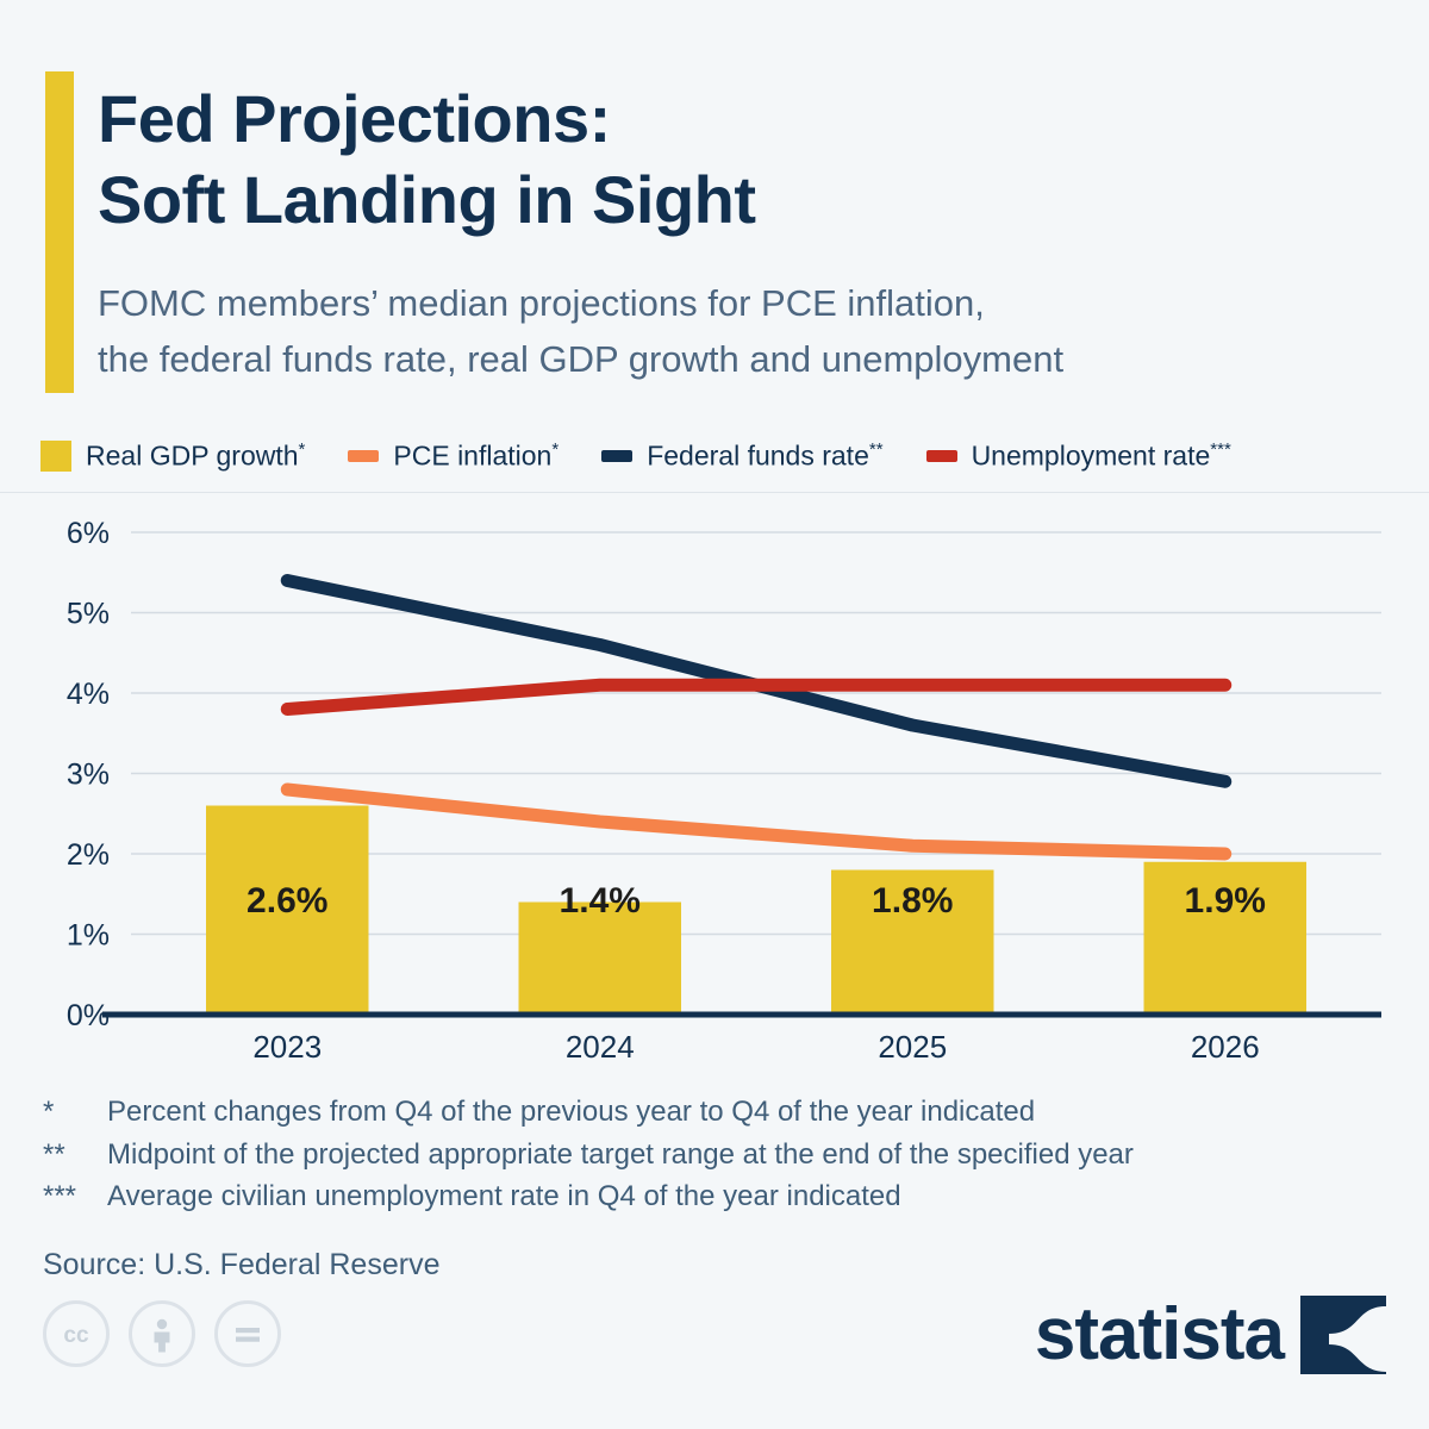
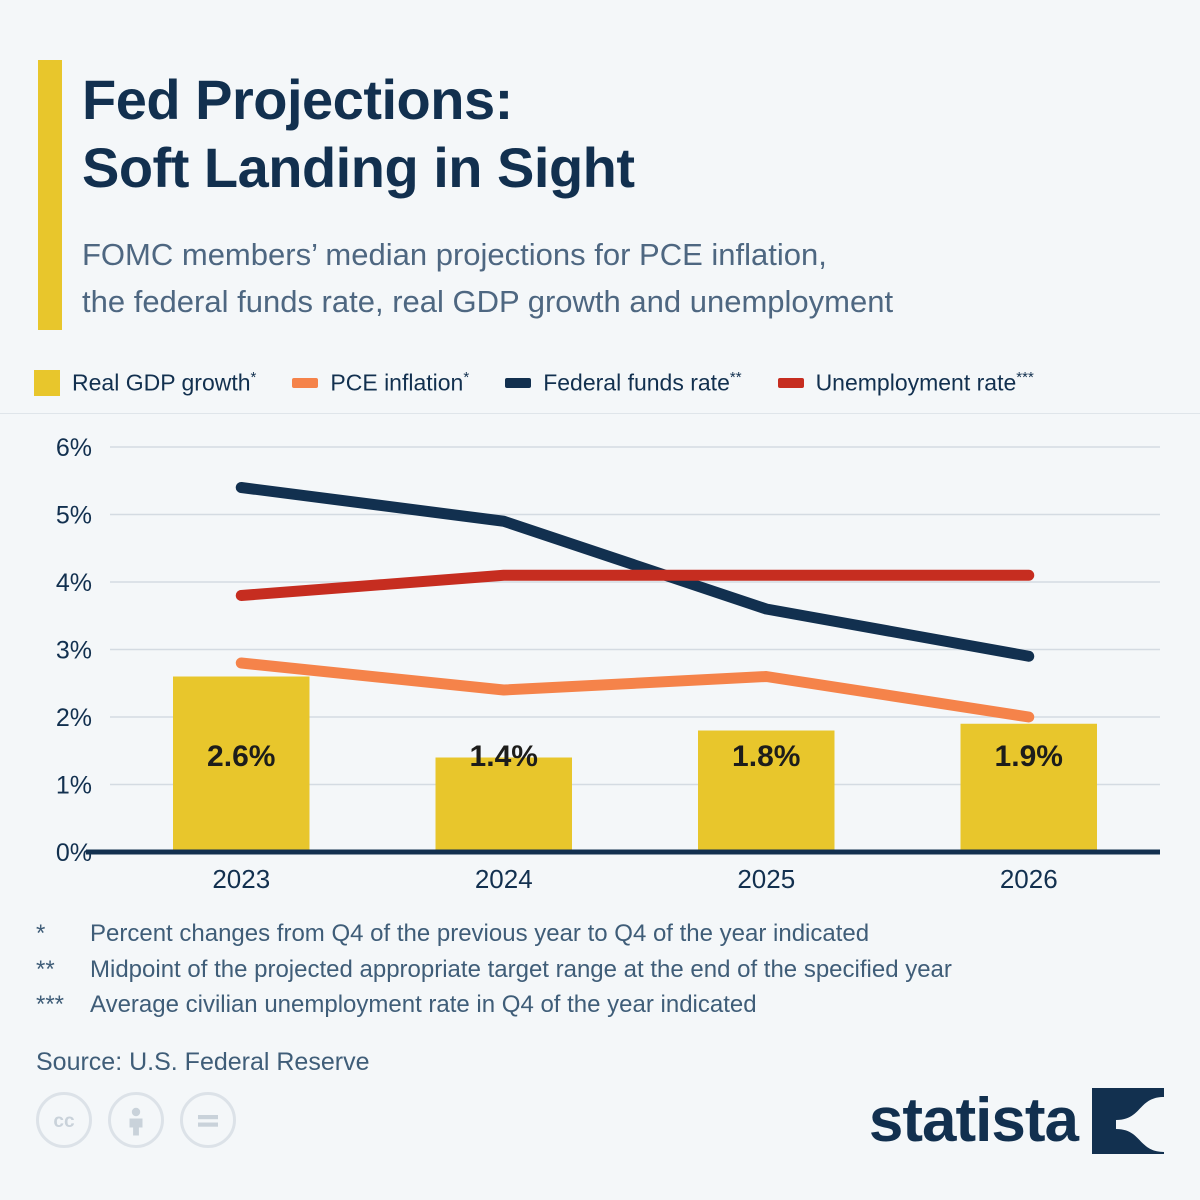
Federal funds rate**/2024: 4.6% -> 4.9%
PCE inflation*/2025: 2.1% -> 2.6%
